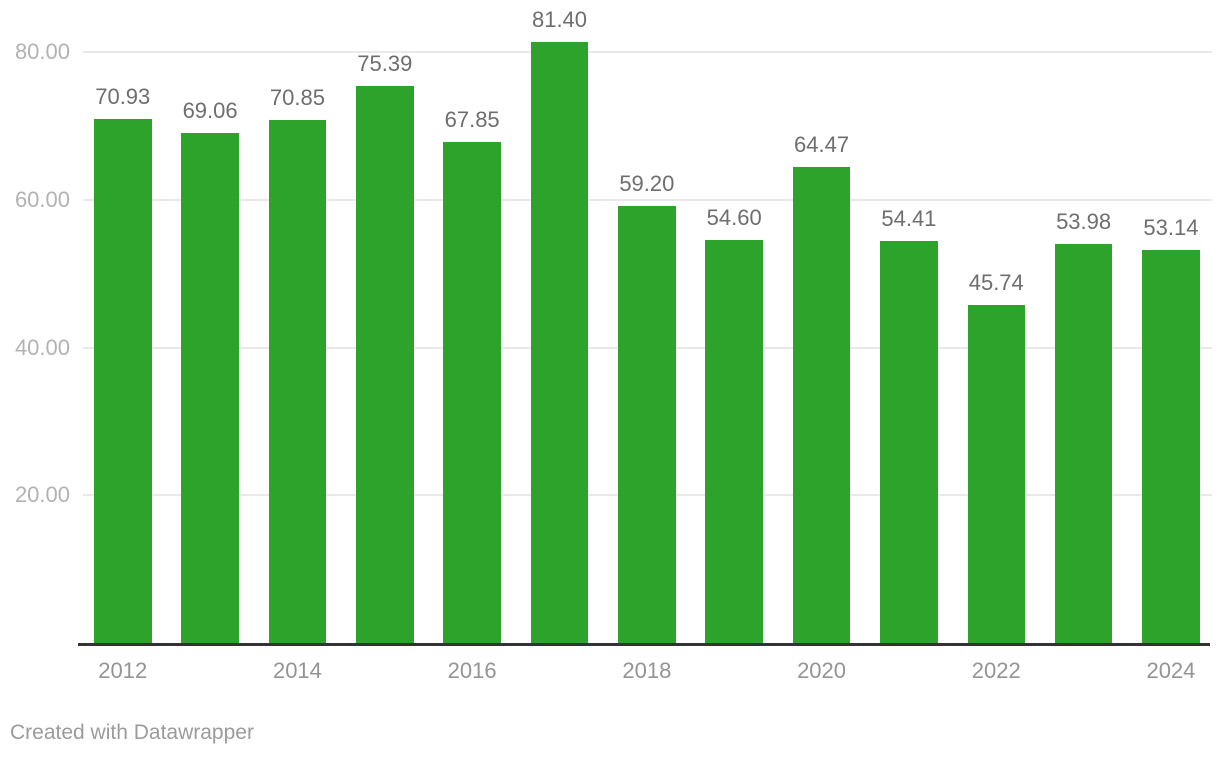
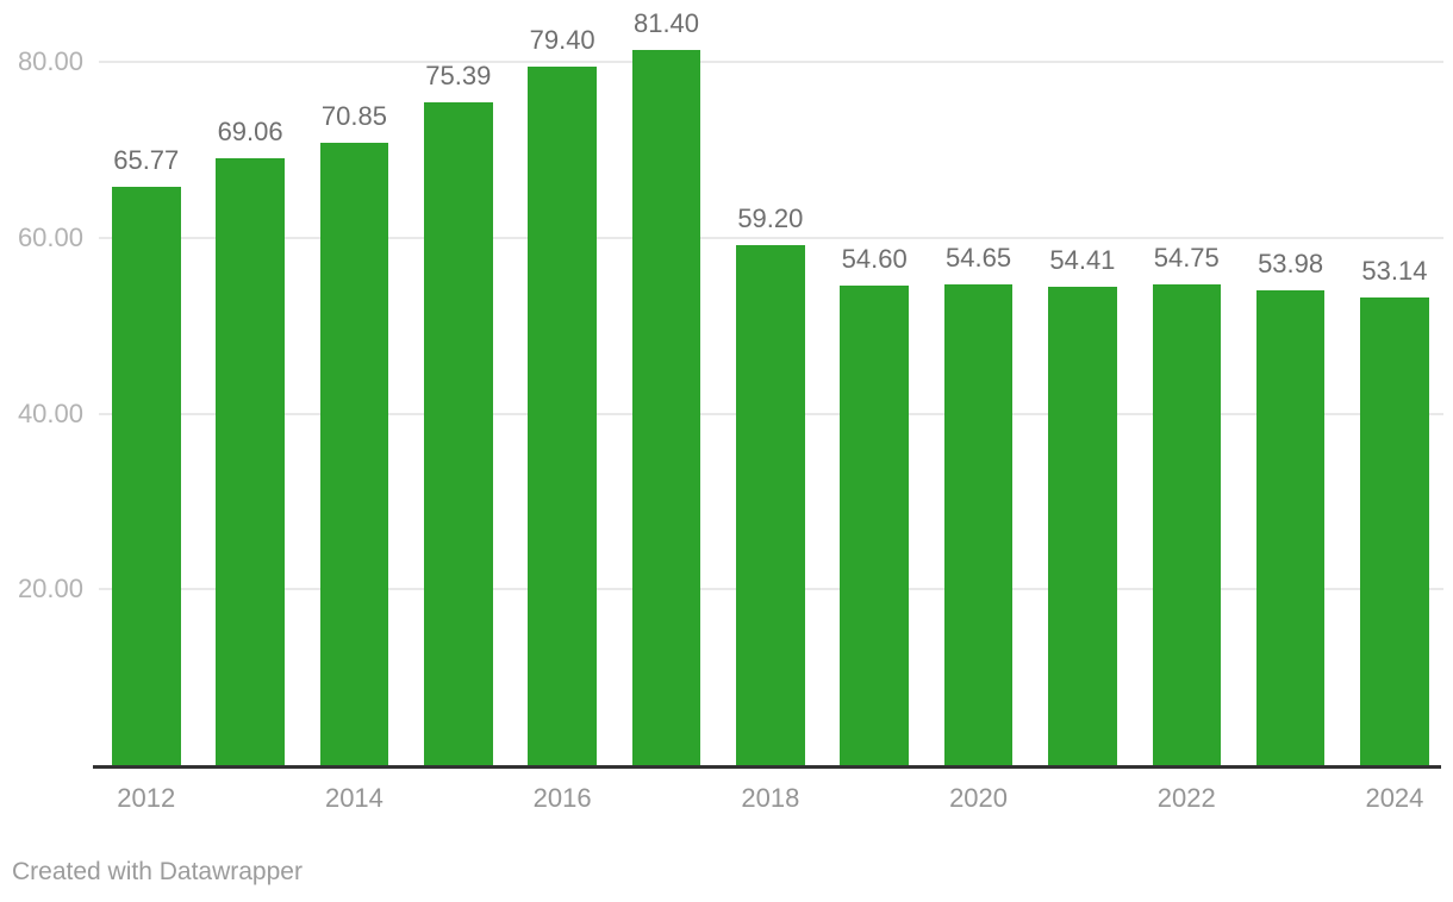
2012: 70.93 -> 65.77
2016: 67.85 -> 79.40
2020: 64.47 -> 54.65
2022: 45.74 -> 54.75
